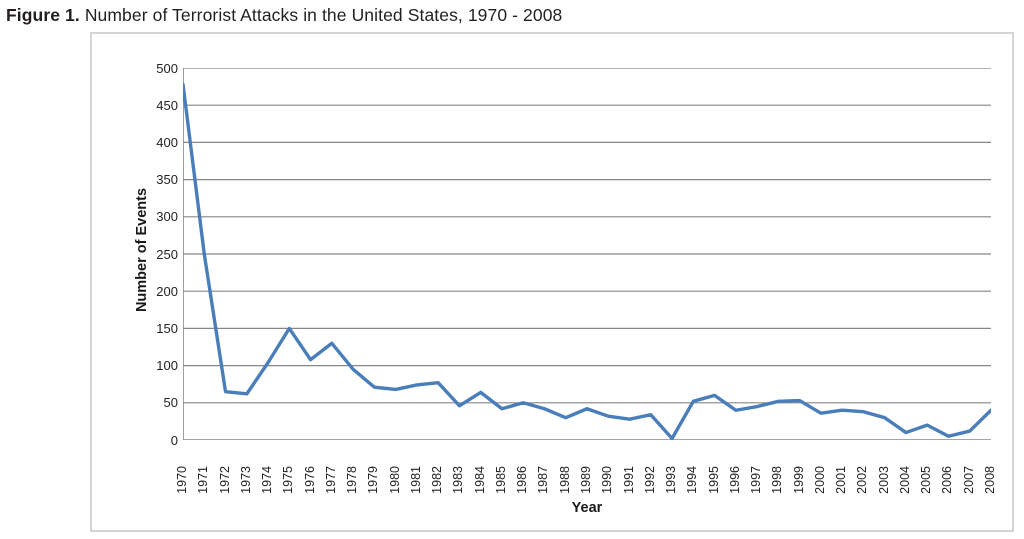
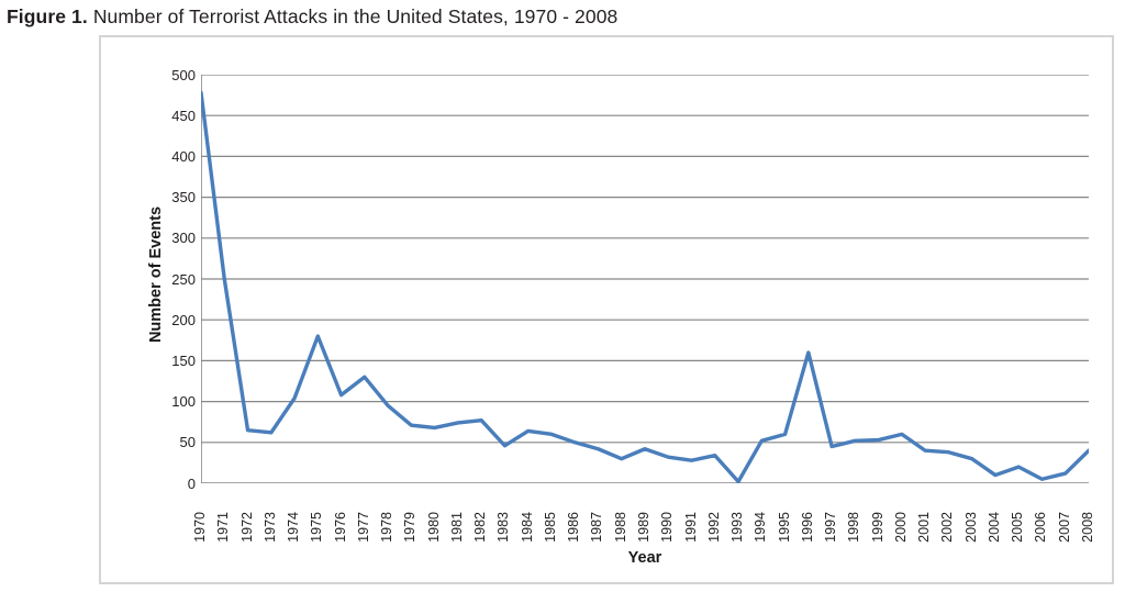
1975: 150 -> 180
1985: 40 -> 60
1996: 40 -> 160
2000: 40 -> 60
